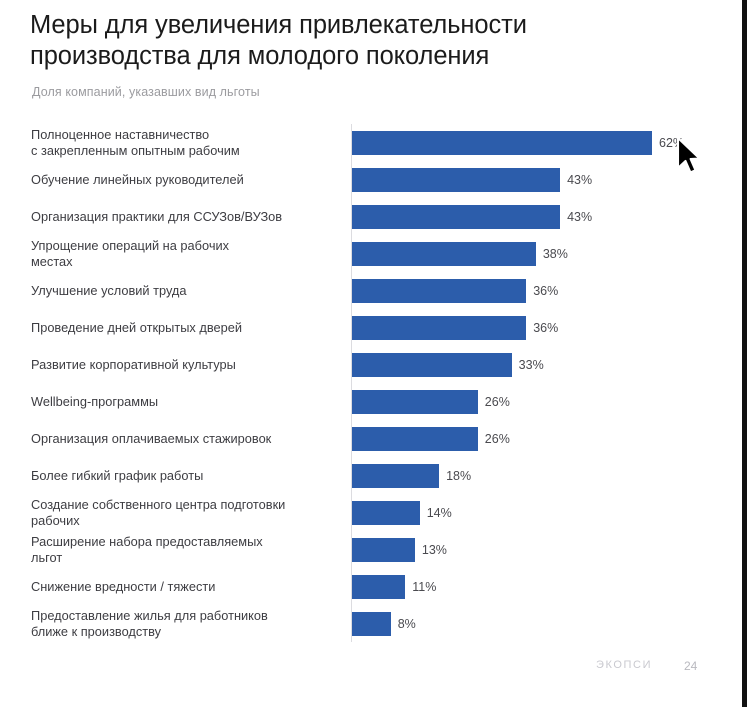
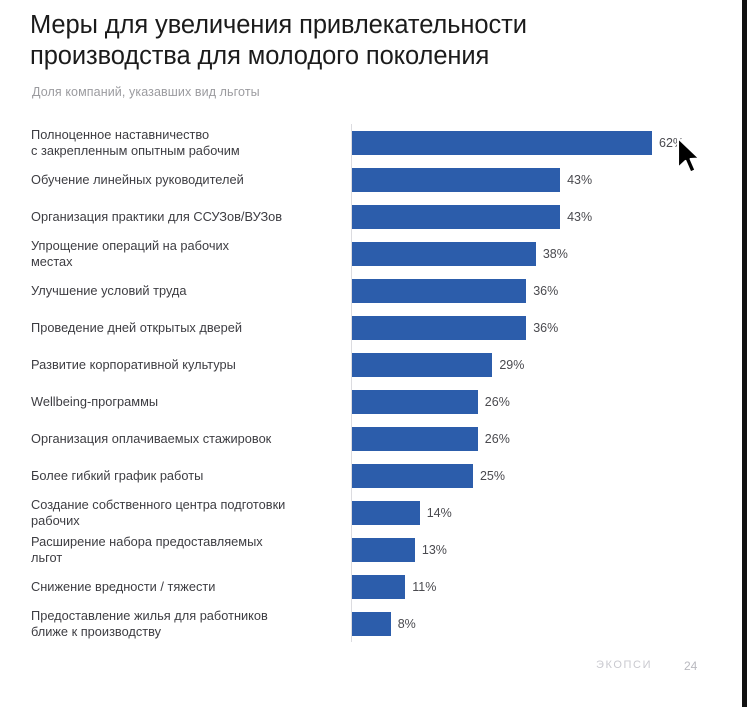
Развитие корпоративной культуры: 33% -> 29%
Более гибкий график работы: 18% -> 25%
